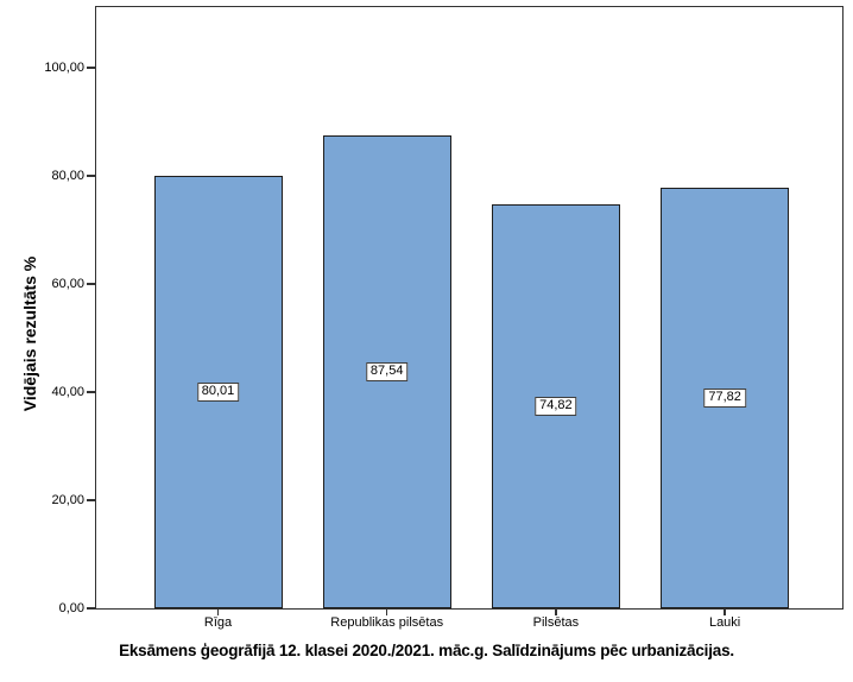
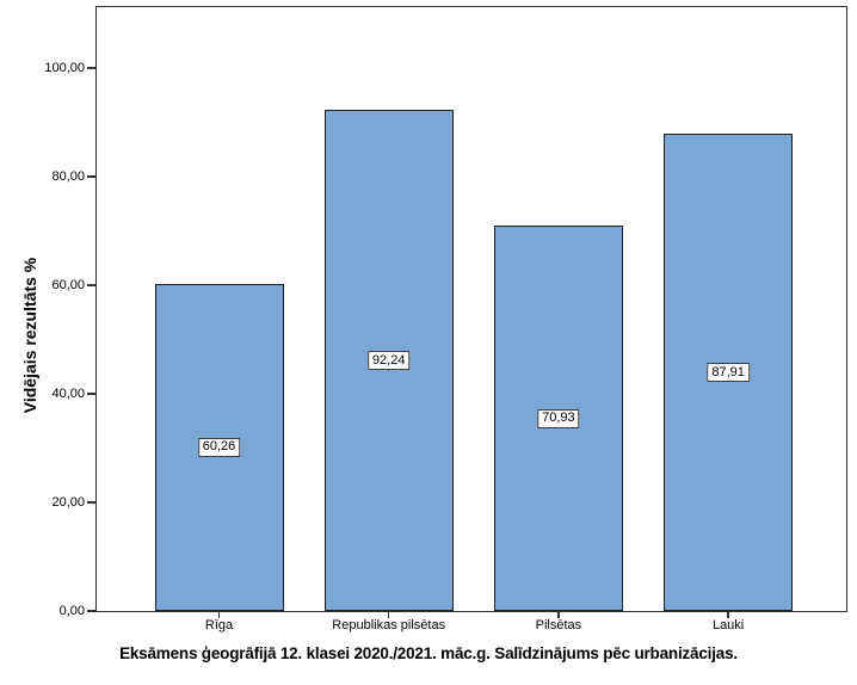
Rīga: 80,01 -> 60,26
Republikas pilsētas: 87,54 -> 92,24
Pilsētas: 74,82 -> 70,93
Lauki: 77,82 -> 87,91
